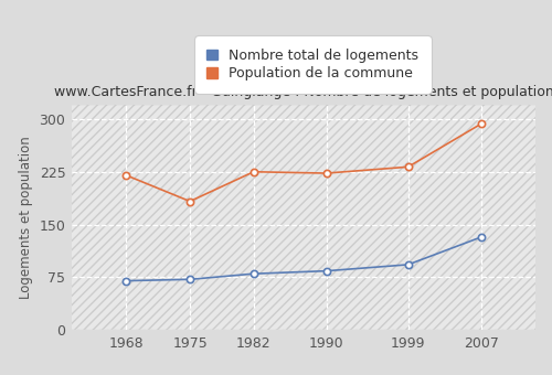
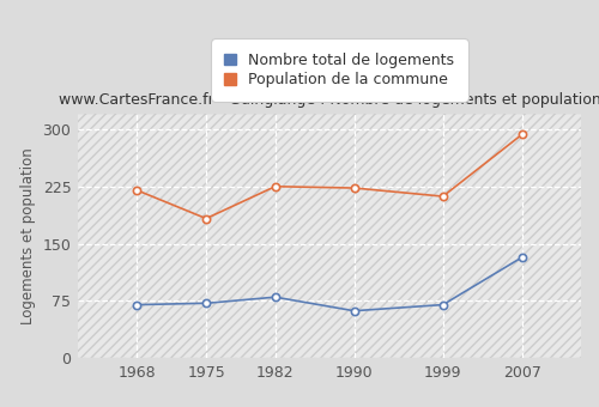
Nombre total de logements/1990: 84 -> 62
Nombre total de logements/1999: 93 -> 70
Population de la commune/1999: 232 -> 212
